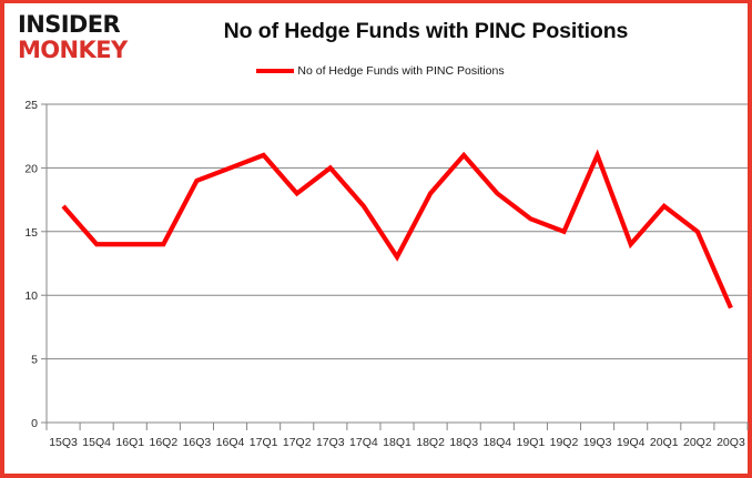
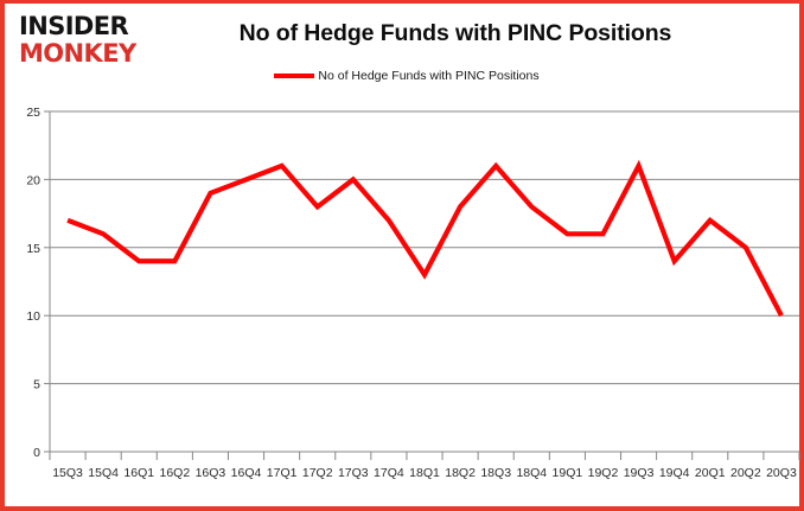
15Q4: 14 -> 16
19Q2: 15 -> 16
20Q3: 9 -> 10
